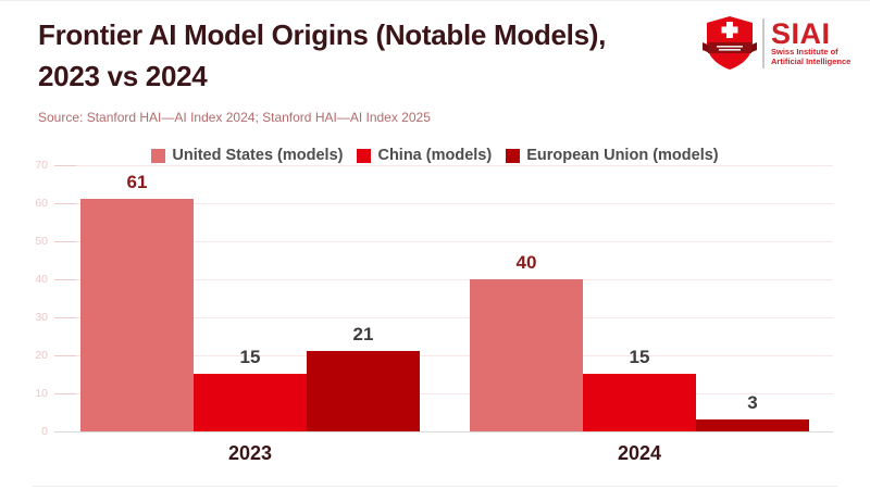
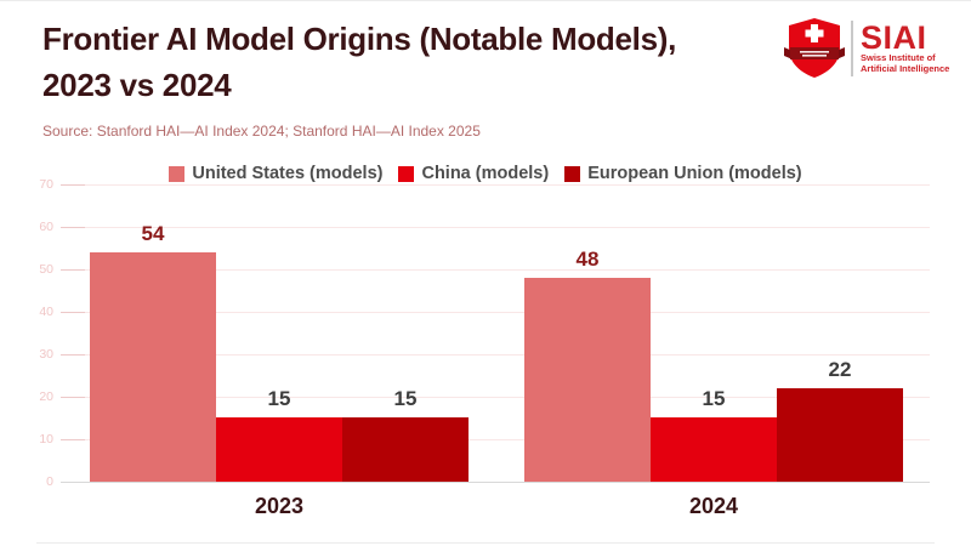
United States (models)/2023: 61 -> 54
European Union (models)/2023: 21 -> 15
United States (models)/2024: 40 -> 48
European Union (models)/2024: 3 -> 22
